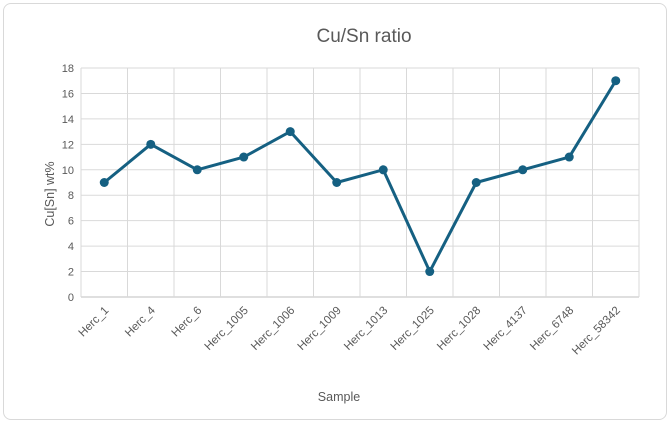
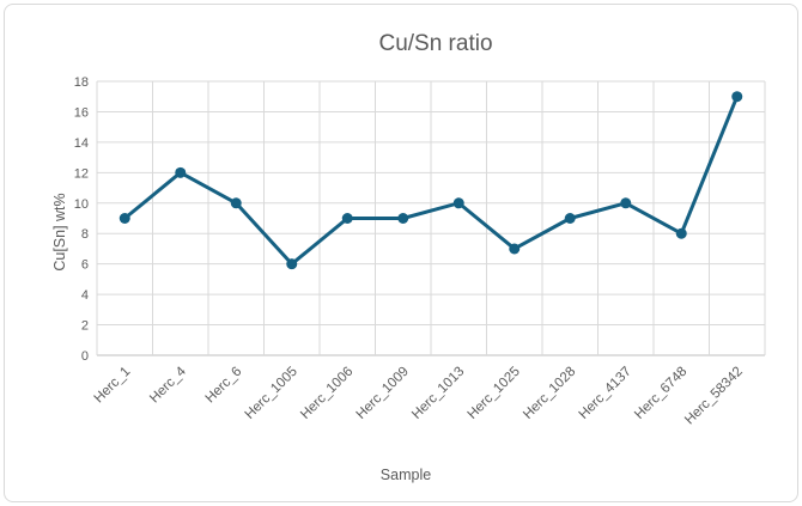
Herc_1005: 11 -> 6
Herc_1006: 13 -> 9
Herc_1025: 2 -> 7
Herc_6748: 11 -> 8
